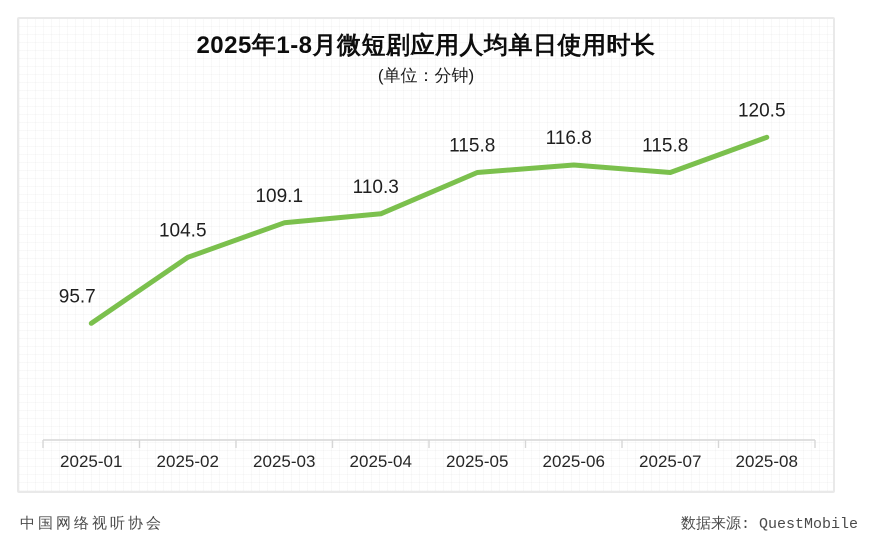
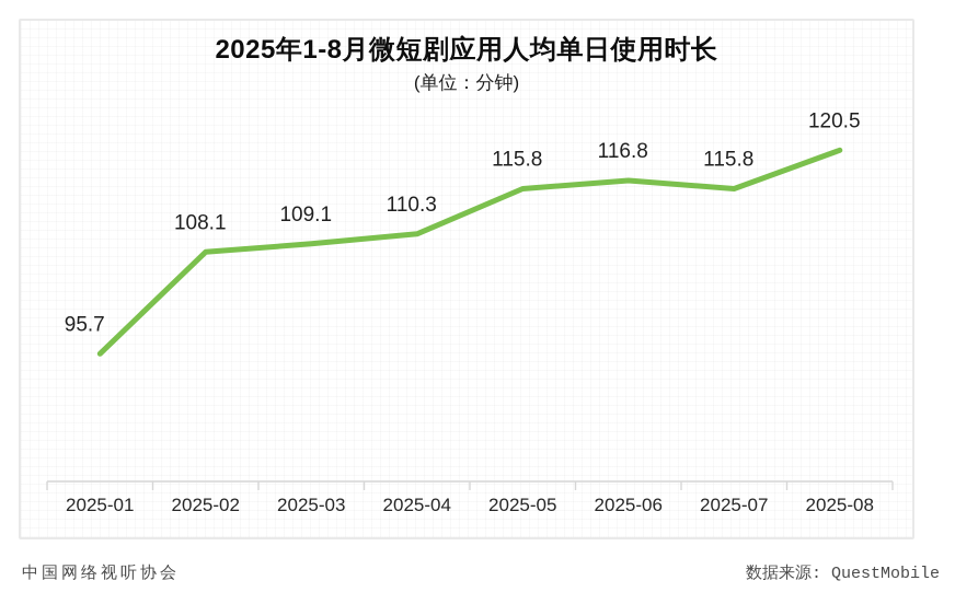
2025-02: 104.5 -> 108.1
